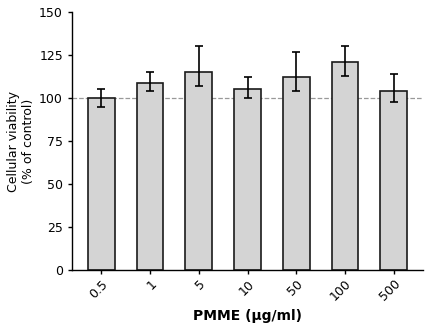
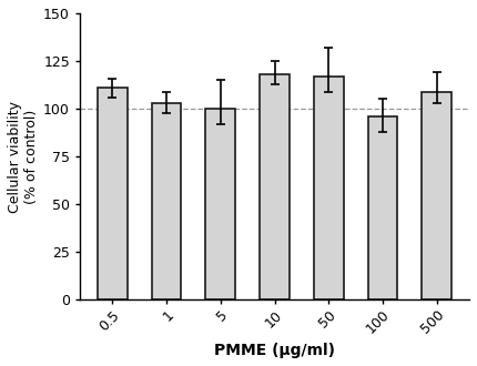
0.5: 100 -> 111
1: 109 -> 103
5: 115 -> 100
10: 105 -> 118
50: 112 -> 117
100: 121 -> 96
500: 104 -> 109
